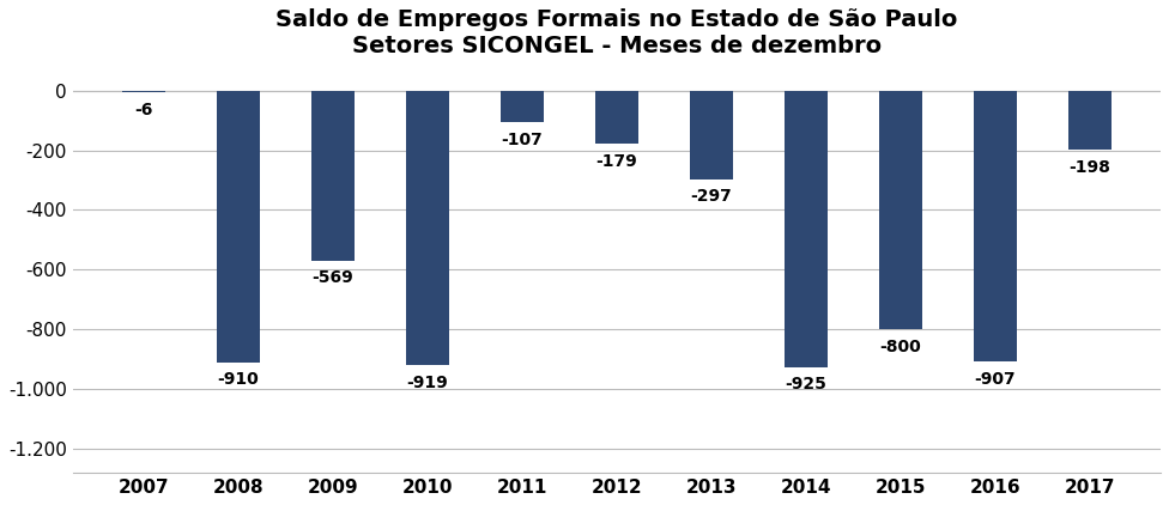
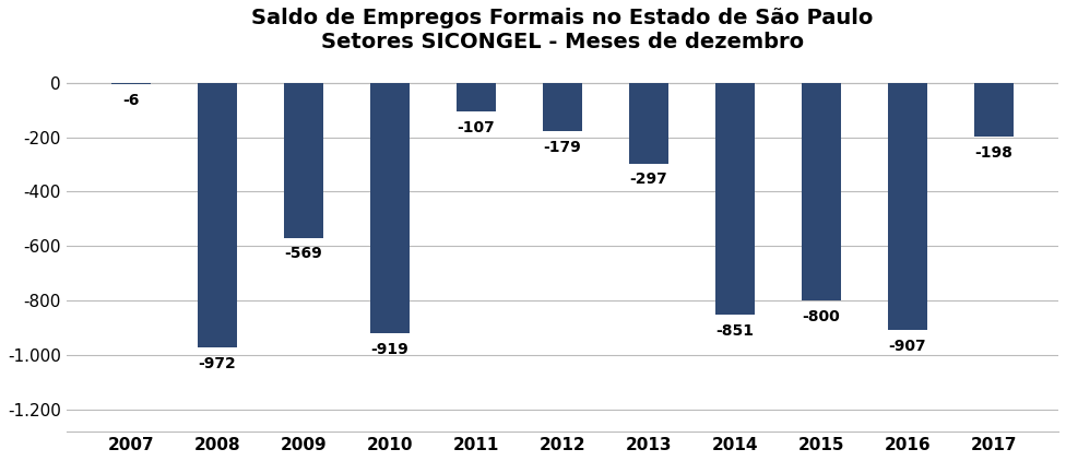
2008: -910 -> -972
2014: -925 -> -851
